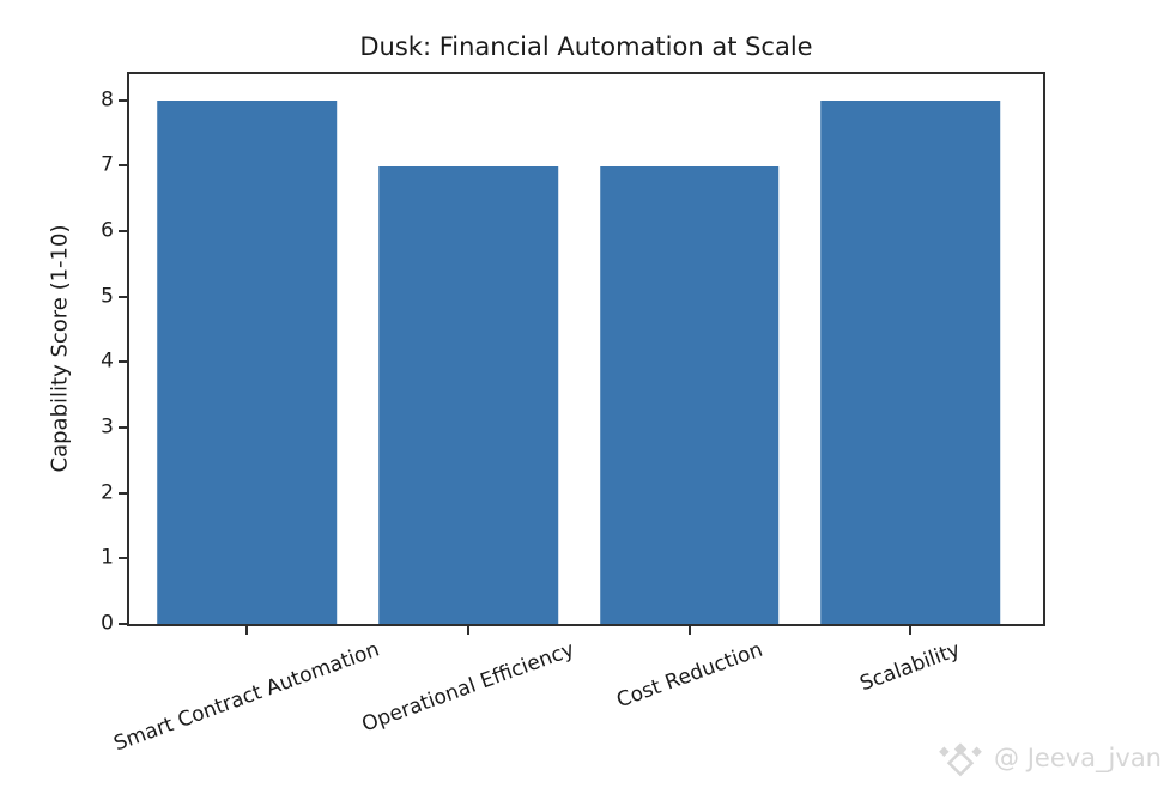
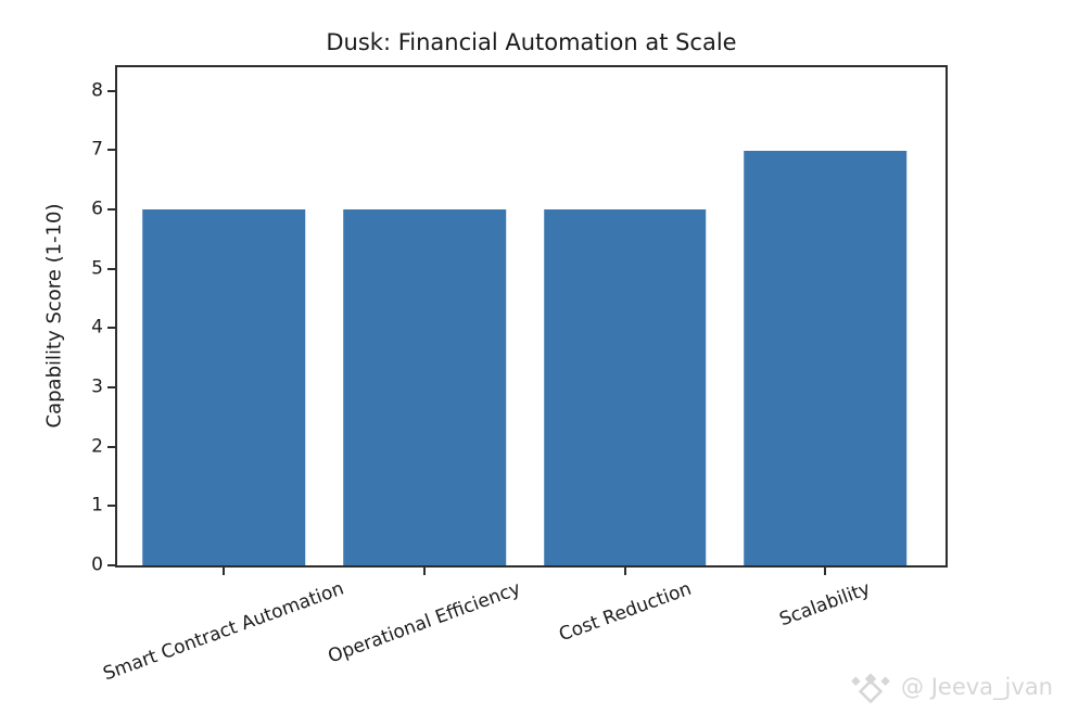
Smart Contract Automation: 8 -> 6
Operational Efficiency: 7 -> 6
Cost Reduction: 7 -> 6
Scalability: 8 -> 7
